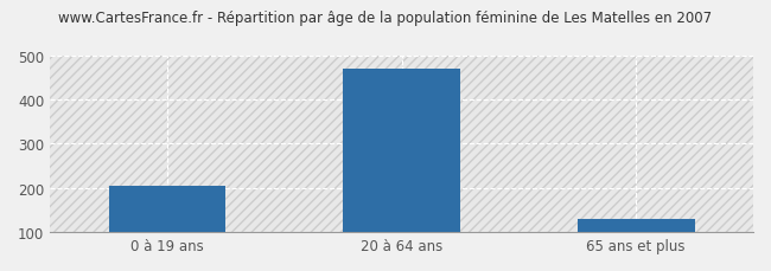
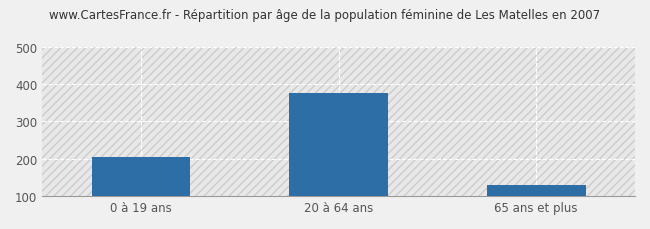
20 à 64 ans: 470 -> 375
